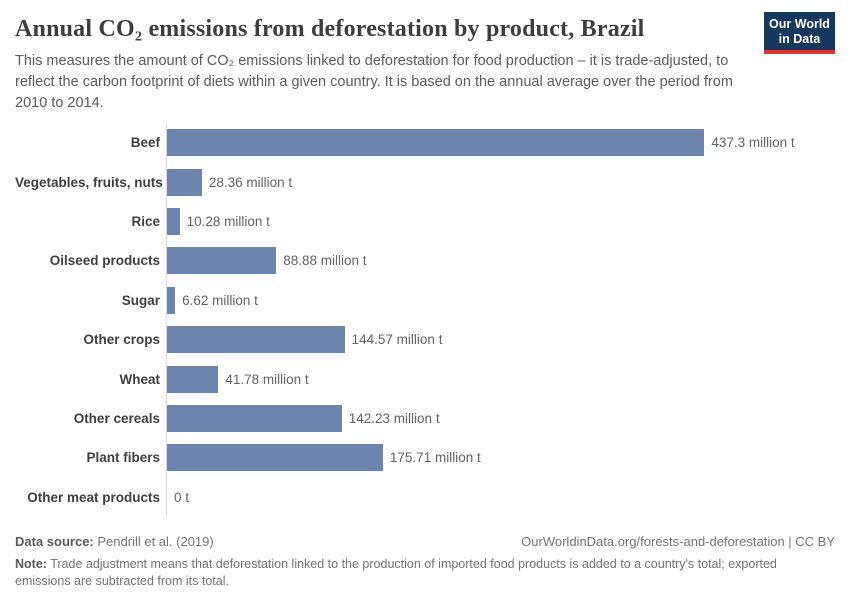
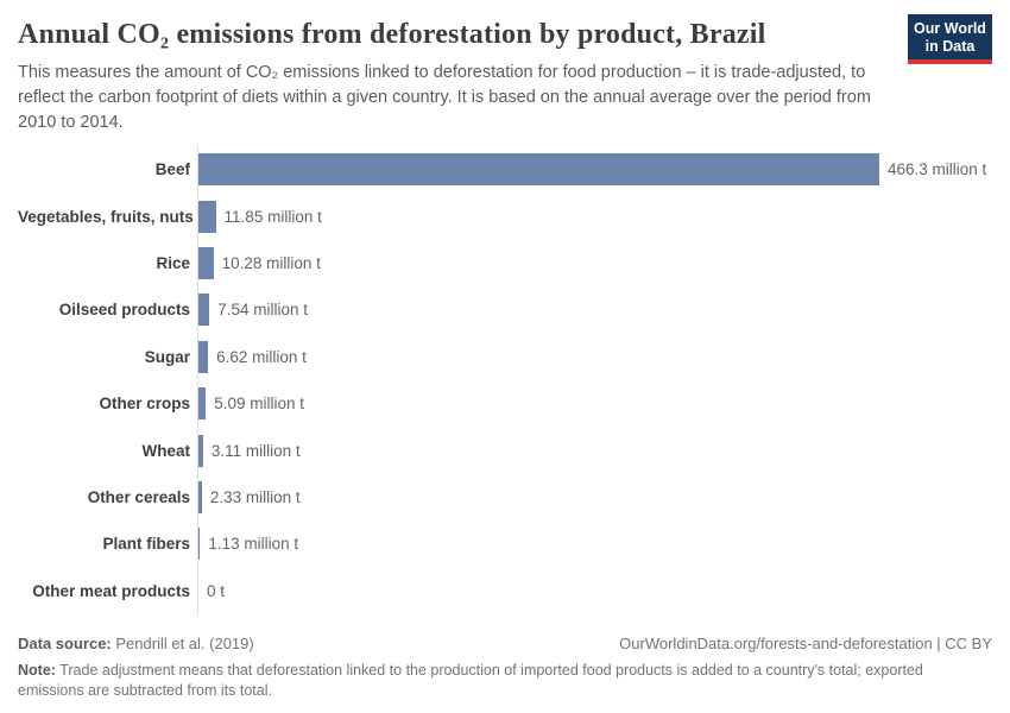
Beef: 437.3 -> 466.3
Vegetables, fruits, nuts: 28.36 -> 11.85
Oilseed products: 88.88 -> 7.54
Other crops: 144.57 -> 5.09
Wheat: 41.78 -> 3.11
Other cereals: 142.23 -> 2.33
Plant fibers: 175.71 -> 1.13
